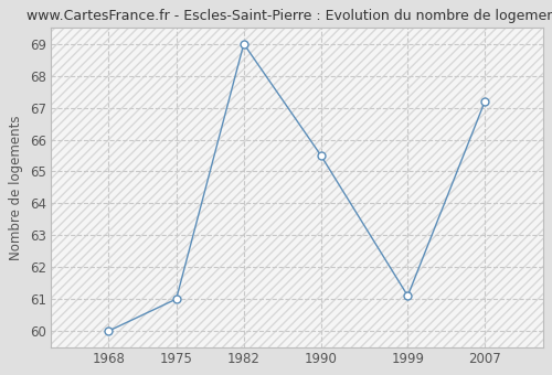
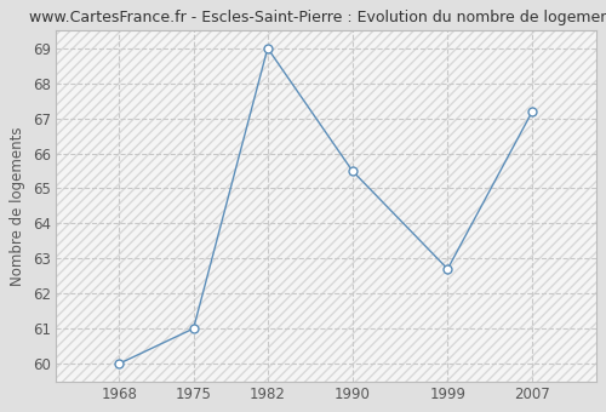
1999: 61.1 -> 62.7
